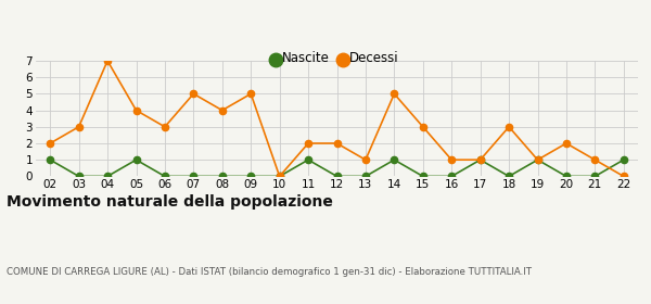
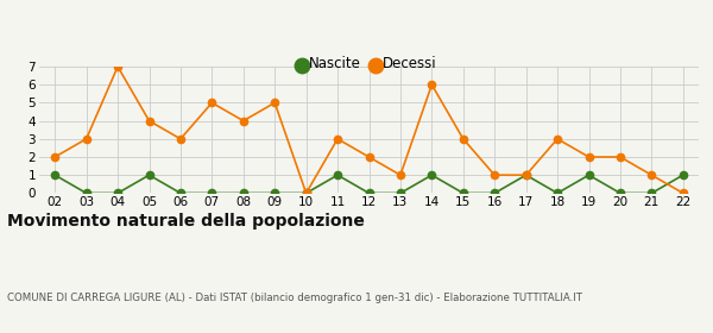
Decessi/11: 2 -> 3
Decessi/14: 5 -> 6
Decessi/19: 1 -> 2
